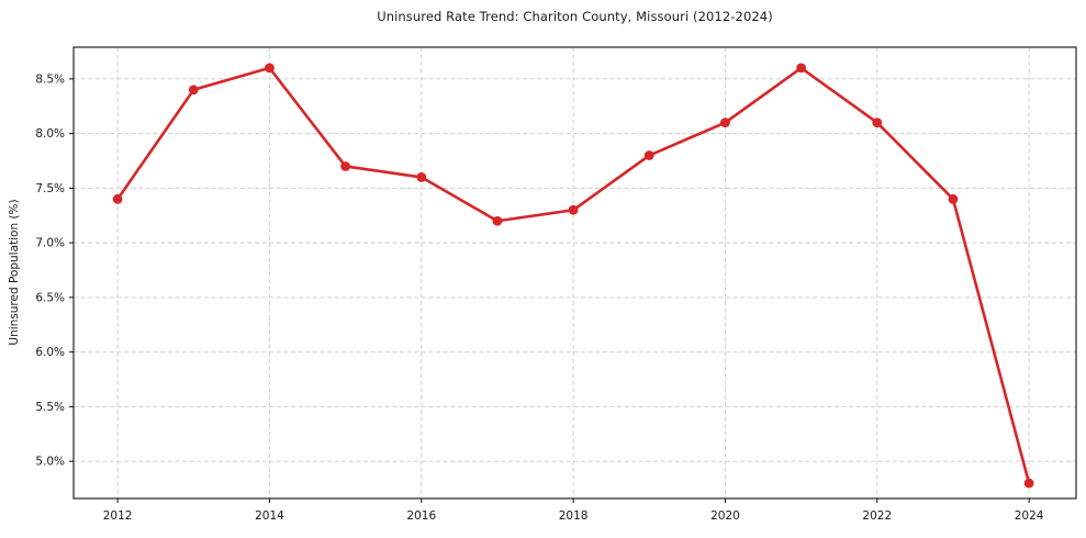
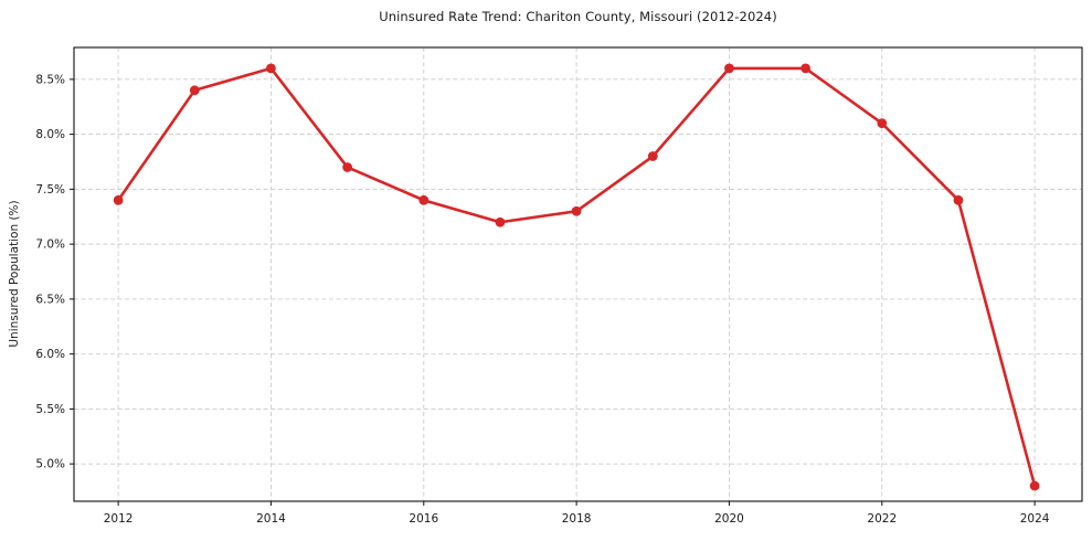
2016: 7.6% -> 7.4%
2020: 8.1% -> 8.6%
